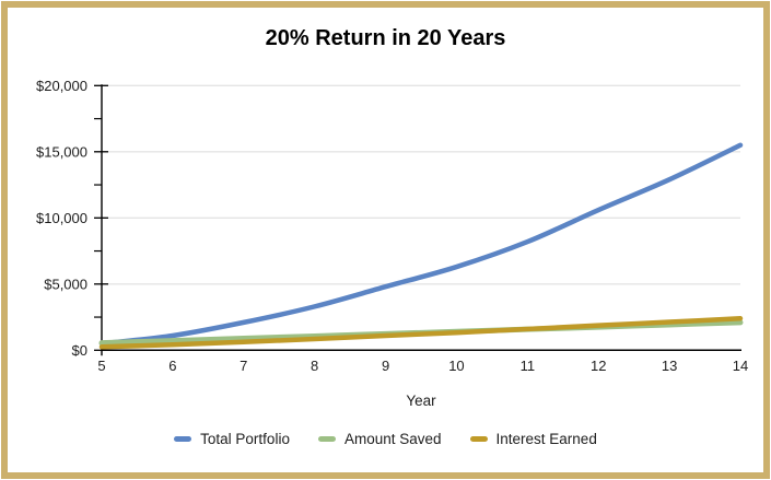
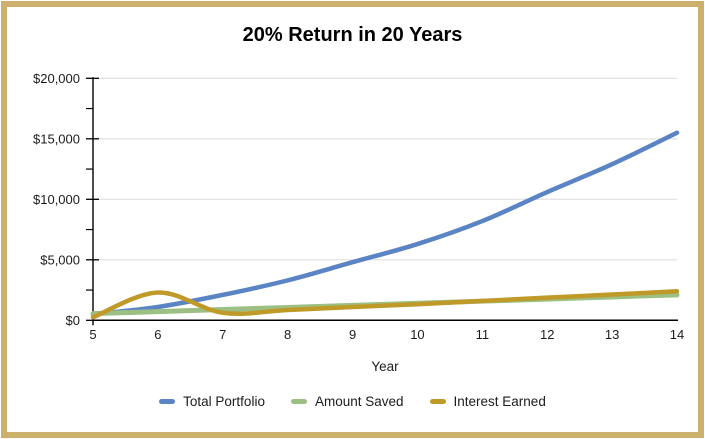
Interest Earned/6: $400 -> $2300
